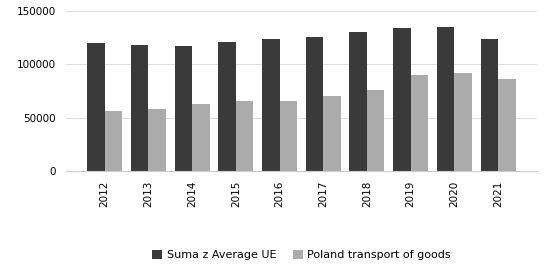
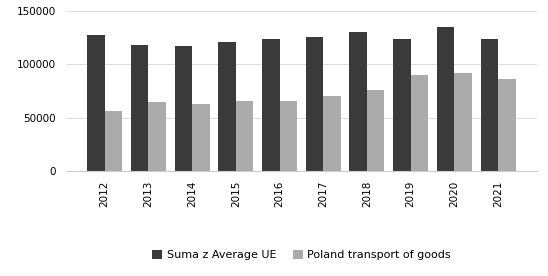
Suma z Average UE/2012: 120000 -> 128000
Poland transport of goods/2013: 58000 -> 65000
Suma z Average UE/2019: 134000 -> 124000
